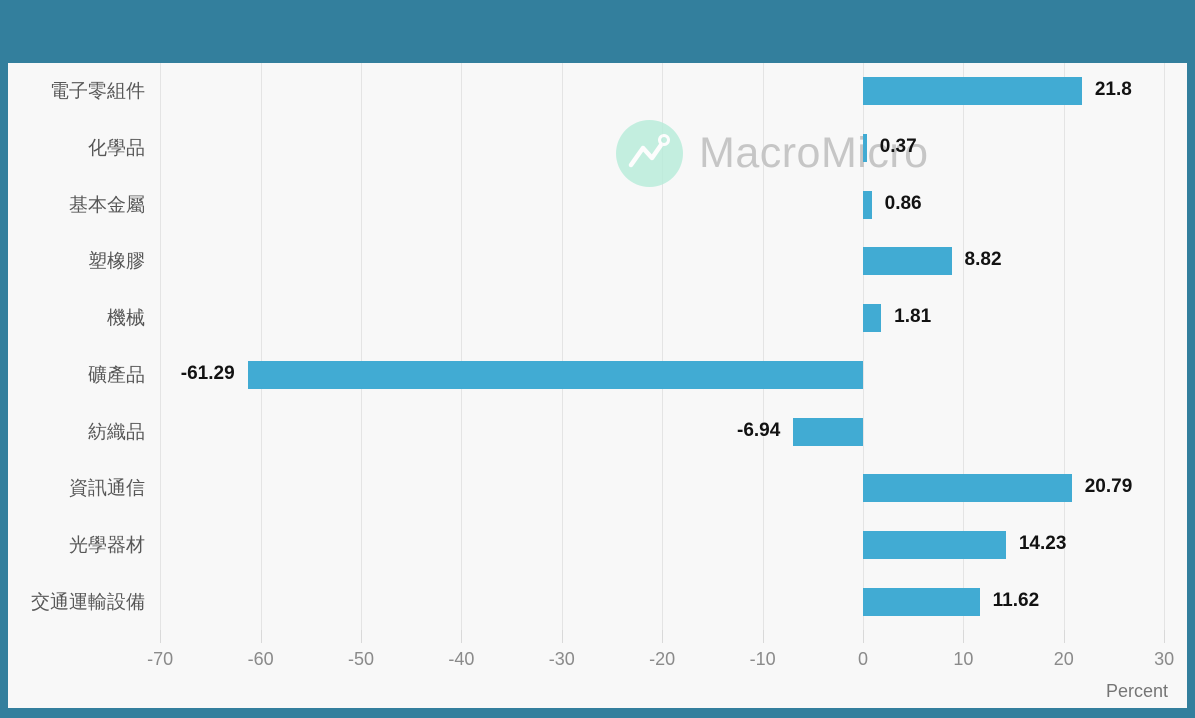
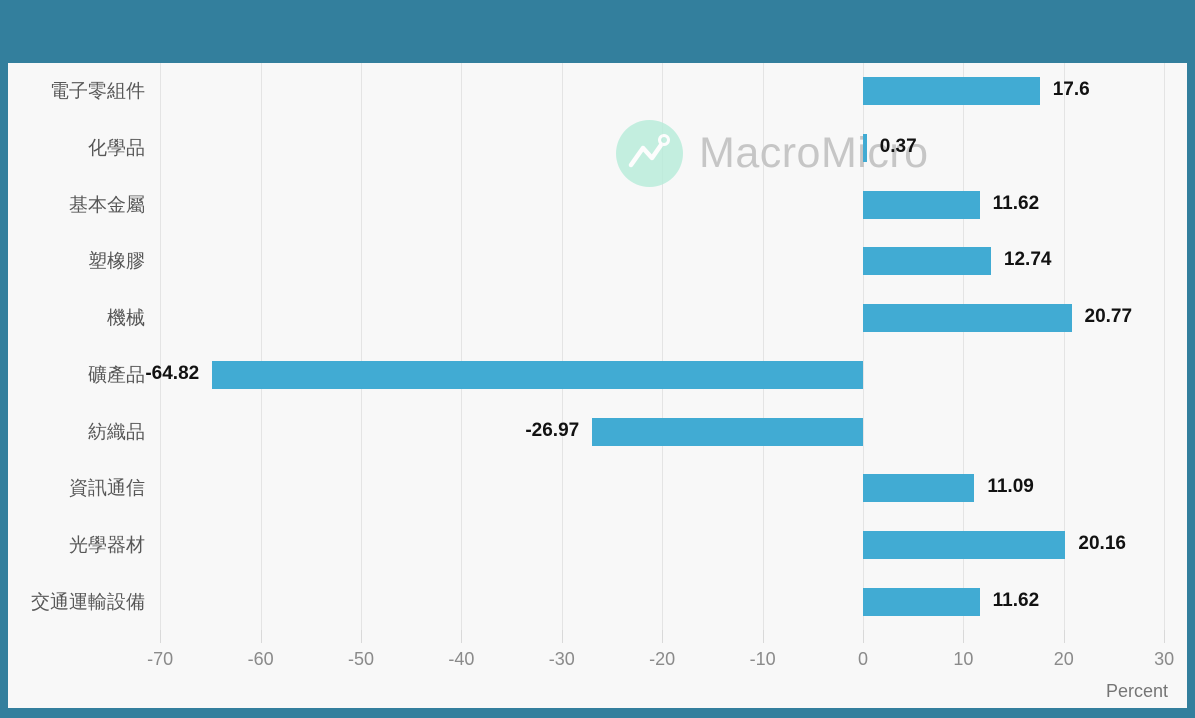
電子零組件: 21.8 -> 17.6
基本金屬: 0.86 -> 11.62
塑橡膠: 8.82 -> 12.74
機械: 1.81 -> 20.77
礦產品: -61.29 -> -64.82
紡織品: -6.94 -> -26.97
資訊通信: 20.79 -> 11.09
光學器材: 14.23 -> 20.16
